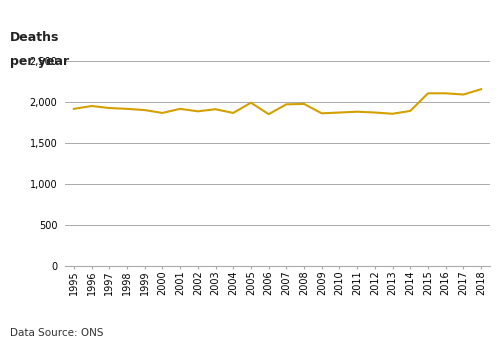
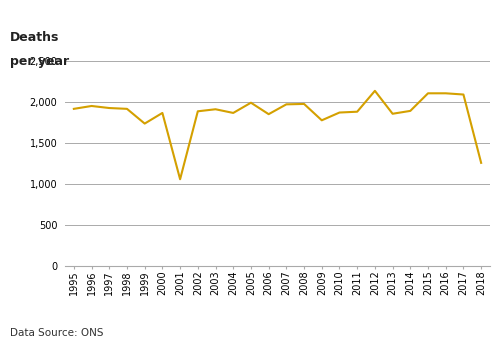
1999: 1,900 -> 1,740
2001: 1,920 -> 1,060
2009: 1,860 -> 1,780
2012: 1,880 -> 2,140
2018: 2,160 -> 1,260
